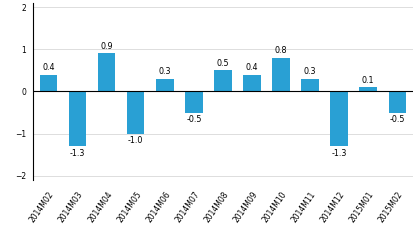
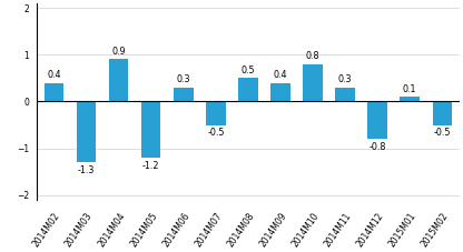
2014M05: -1.0 -> -1.2
2014M12: -1.3 -> -0.8
